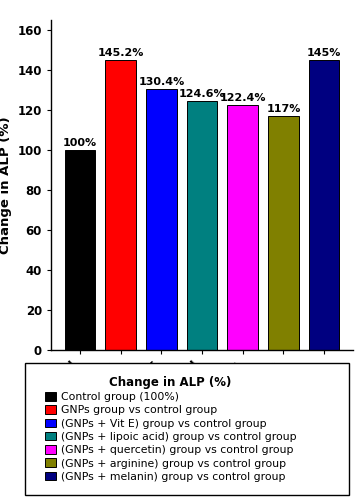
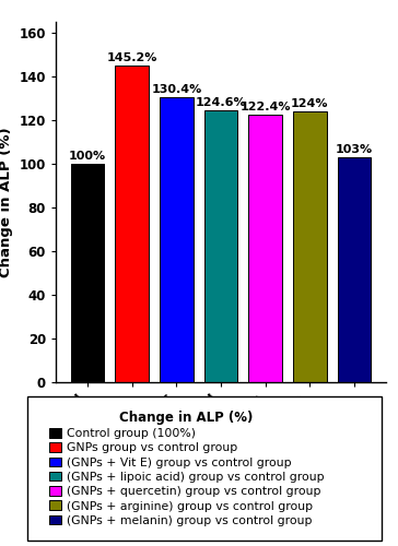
Arg: 117% -> 124%
Mela: 145% -> 103%
